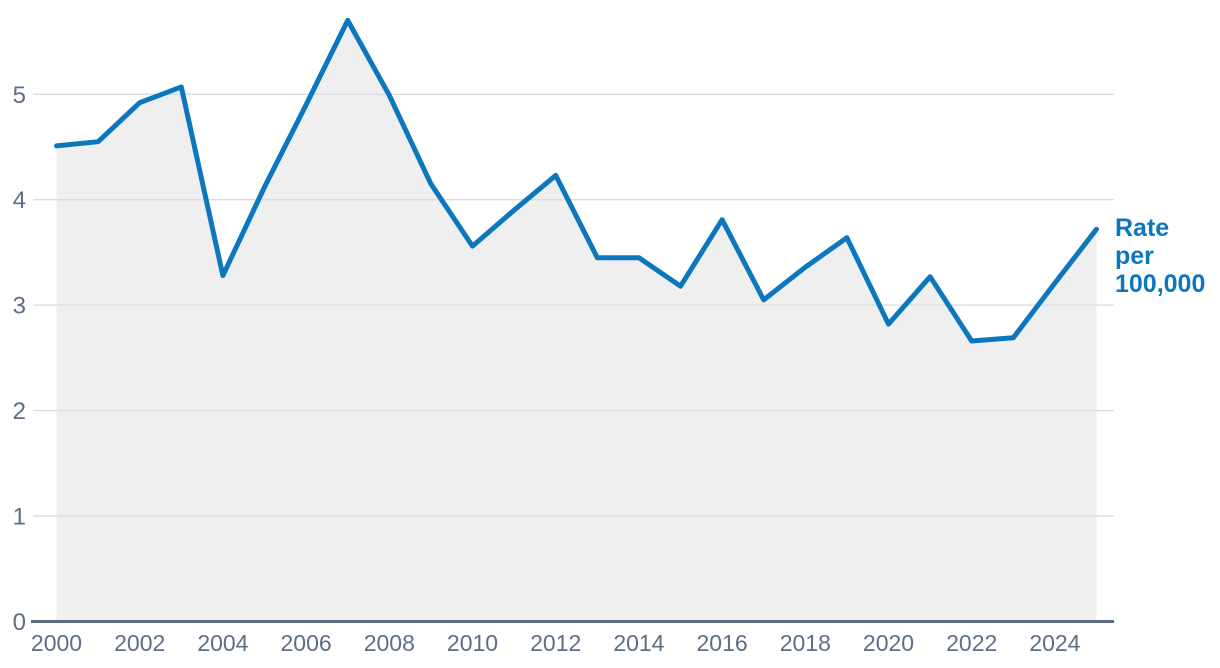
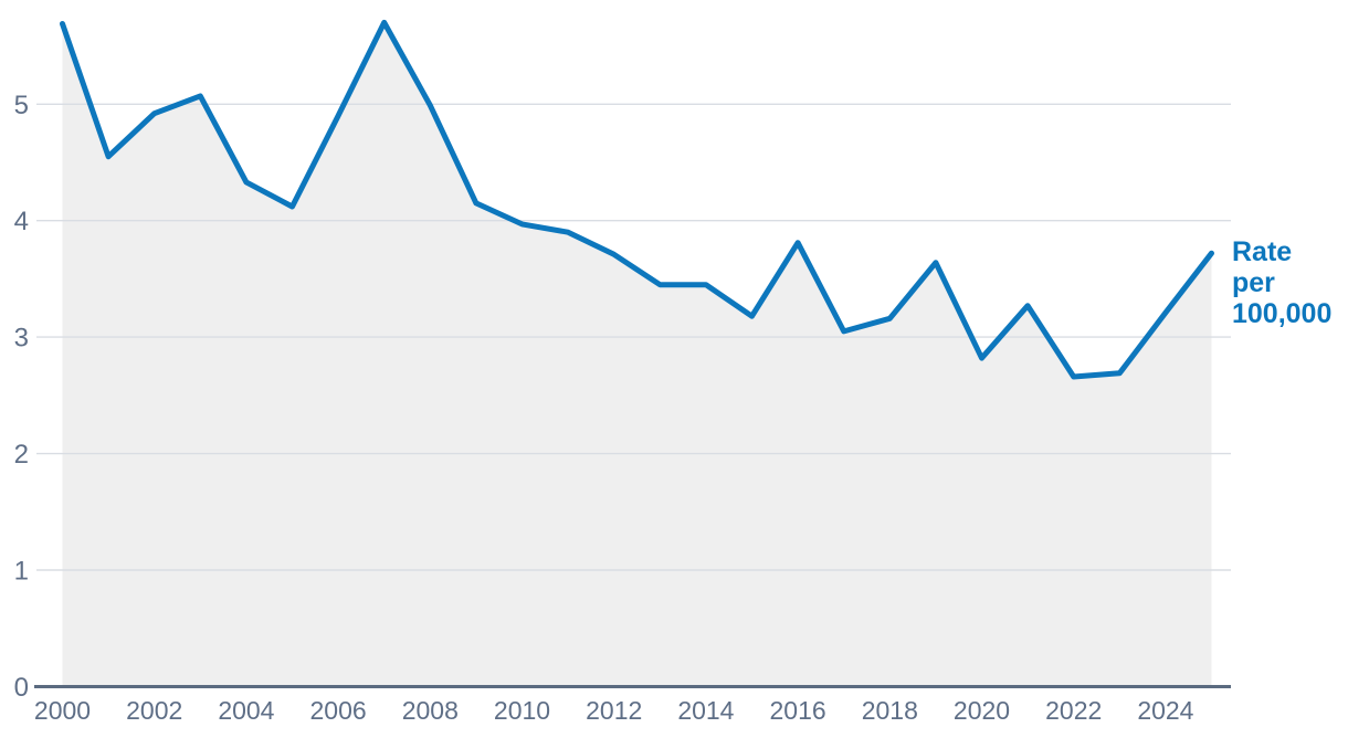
2000: 4.51 -> 5.69
2004: 3.28 -> 4.33
2010: 3.56 -> 3.97
2012: 4.23 -> 3.71
2018: 3.36 -> 3.16
